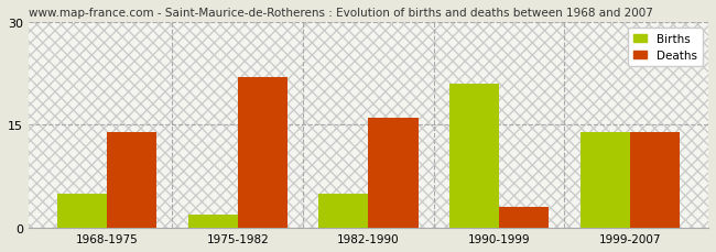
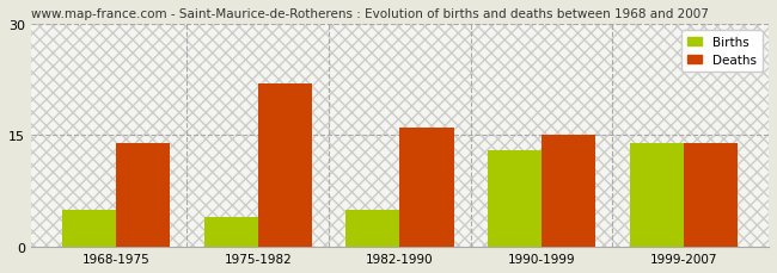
Births/1975-1982: 2 -> 4
Births/1990-1999: 21 -> 13
Deaths/1990-1999: 3 -> 15
